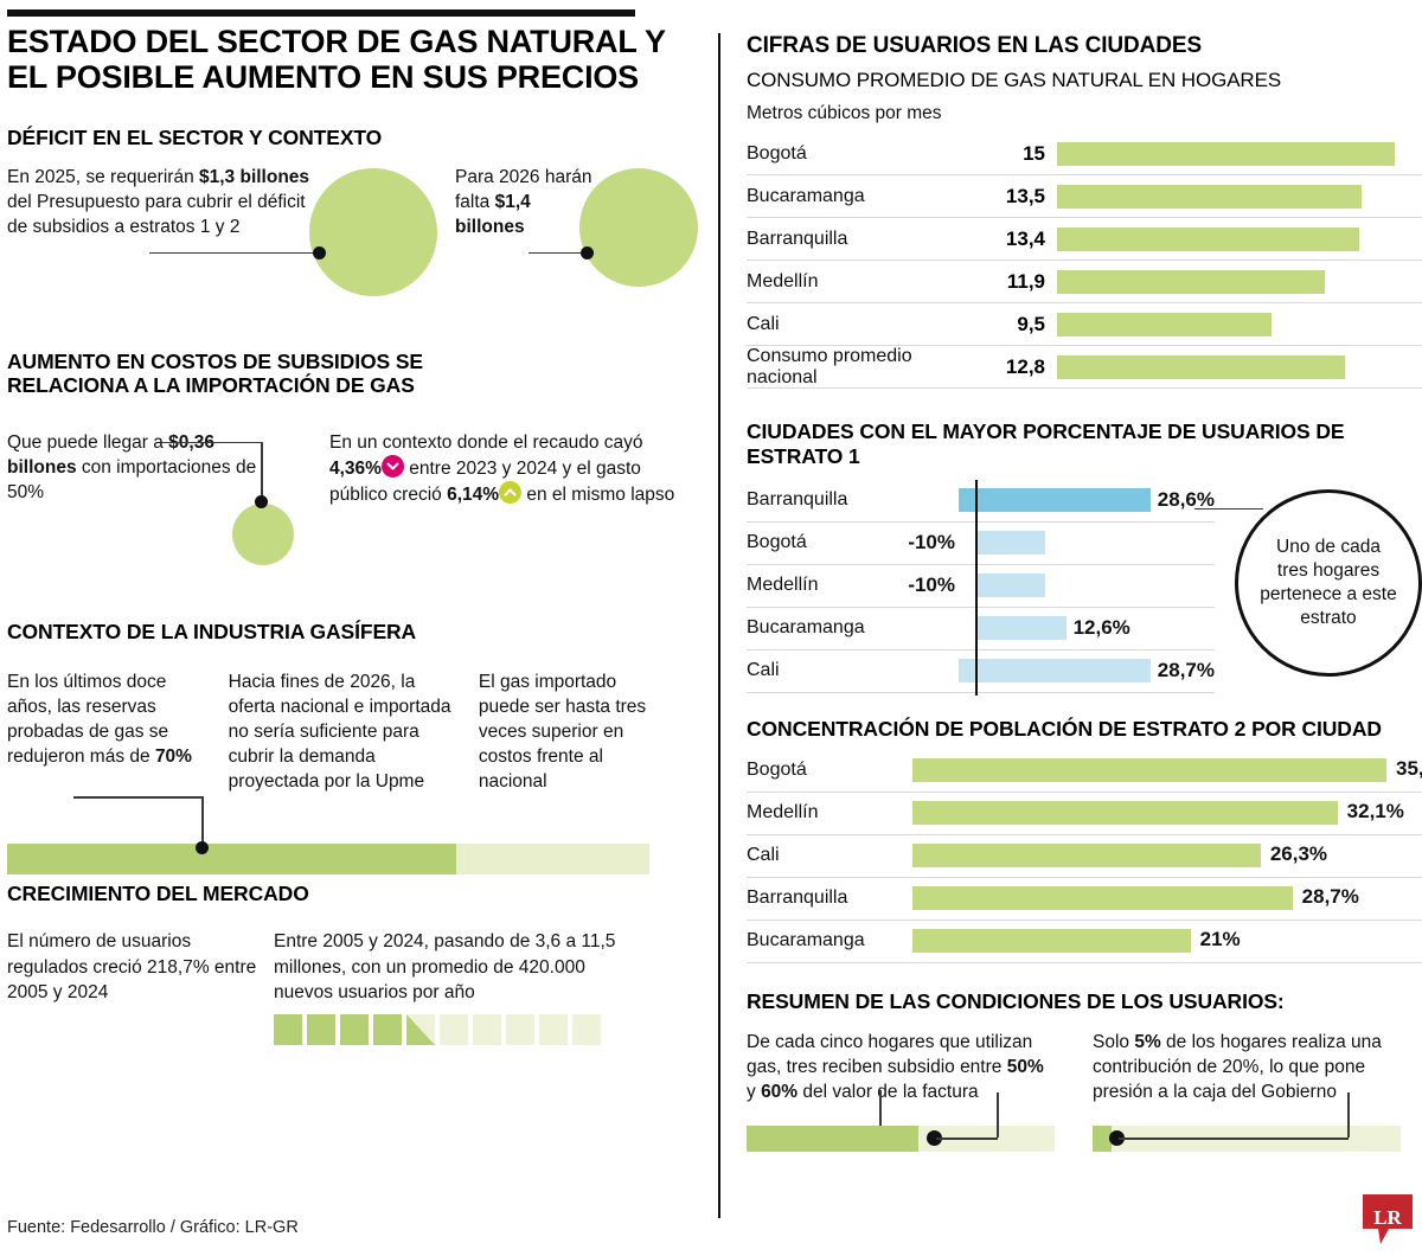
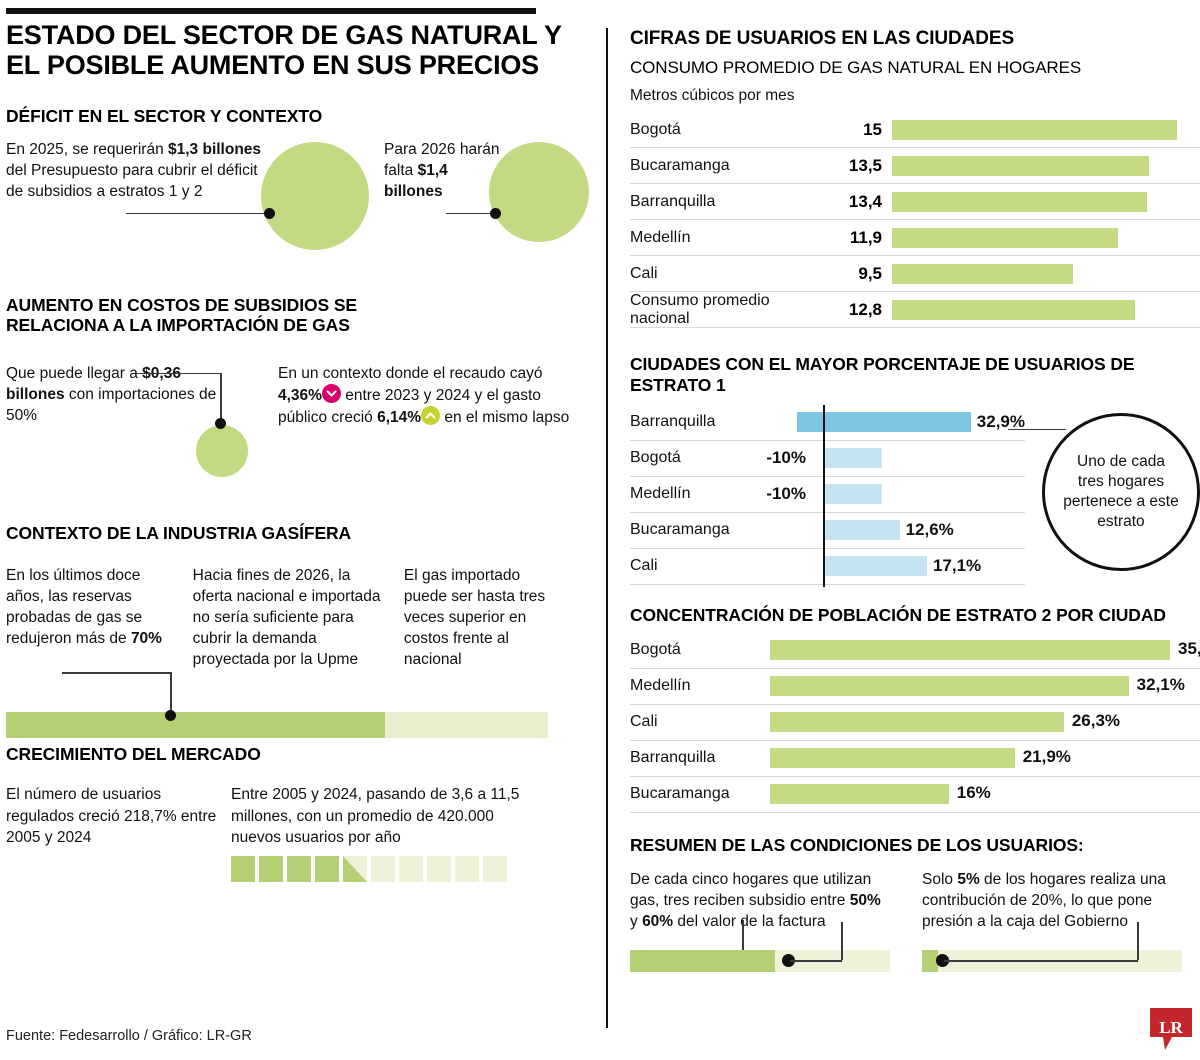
CIUDADES CON EL MAYOR PORCENTAJE DE USUARIOS DE ESTRATO 1/Barranquilla: 28,6% -> 32,9%
CIUDADES CON EL MAYOR PORCENTAJE DE USUARIOS DE ESTRATO 1/Cali: 28,7% -> 17,1%
CONCENTRACIÓN DE POBLACIÓN DE ESTRATO 2 POR CIUDAD/Barranquilla: 28,7% -> 21,9%
CONCENTRACIÓN DE POBLACIÓN DE ESTRATO 2 POR CIUDAD/Bucaramanga: 21% -> 16%
